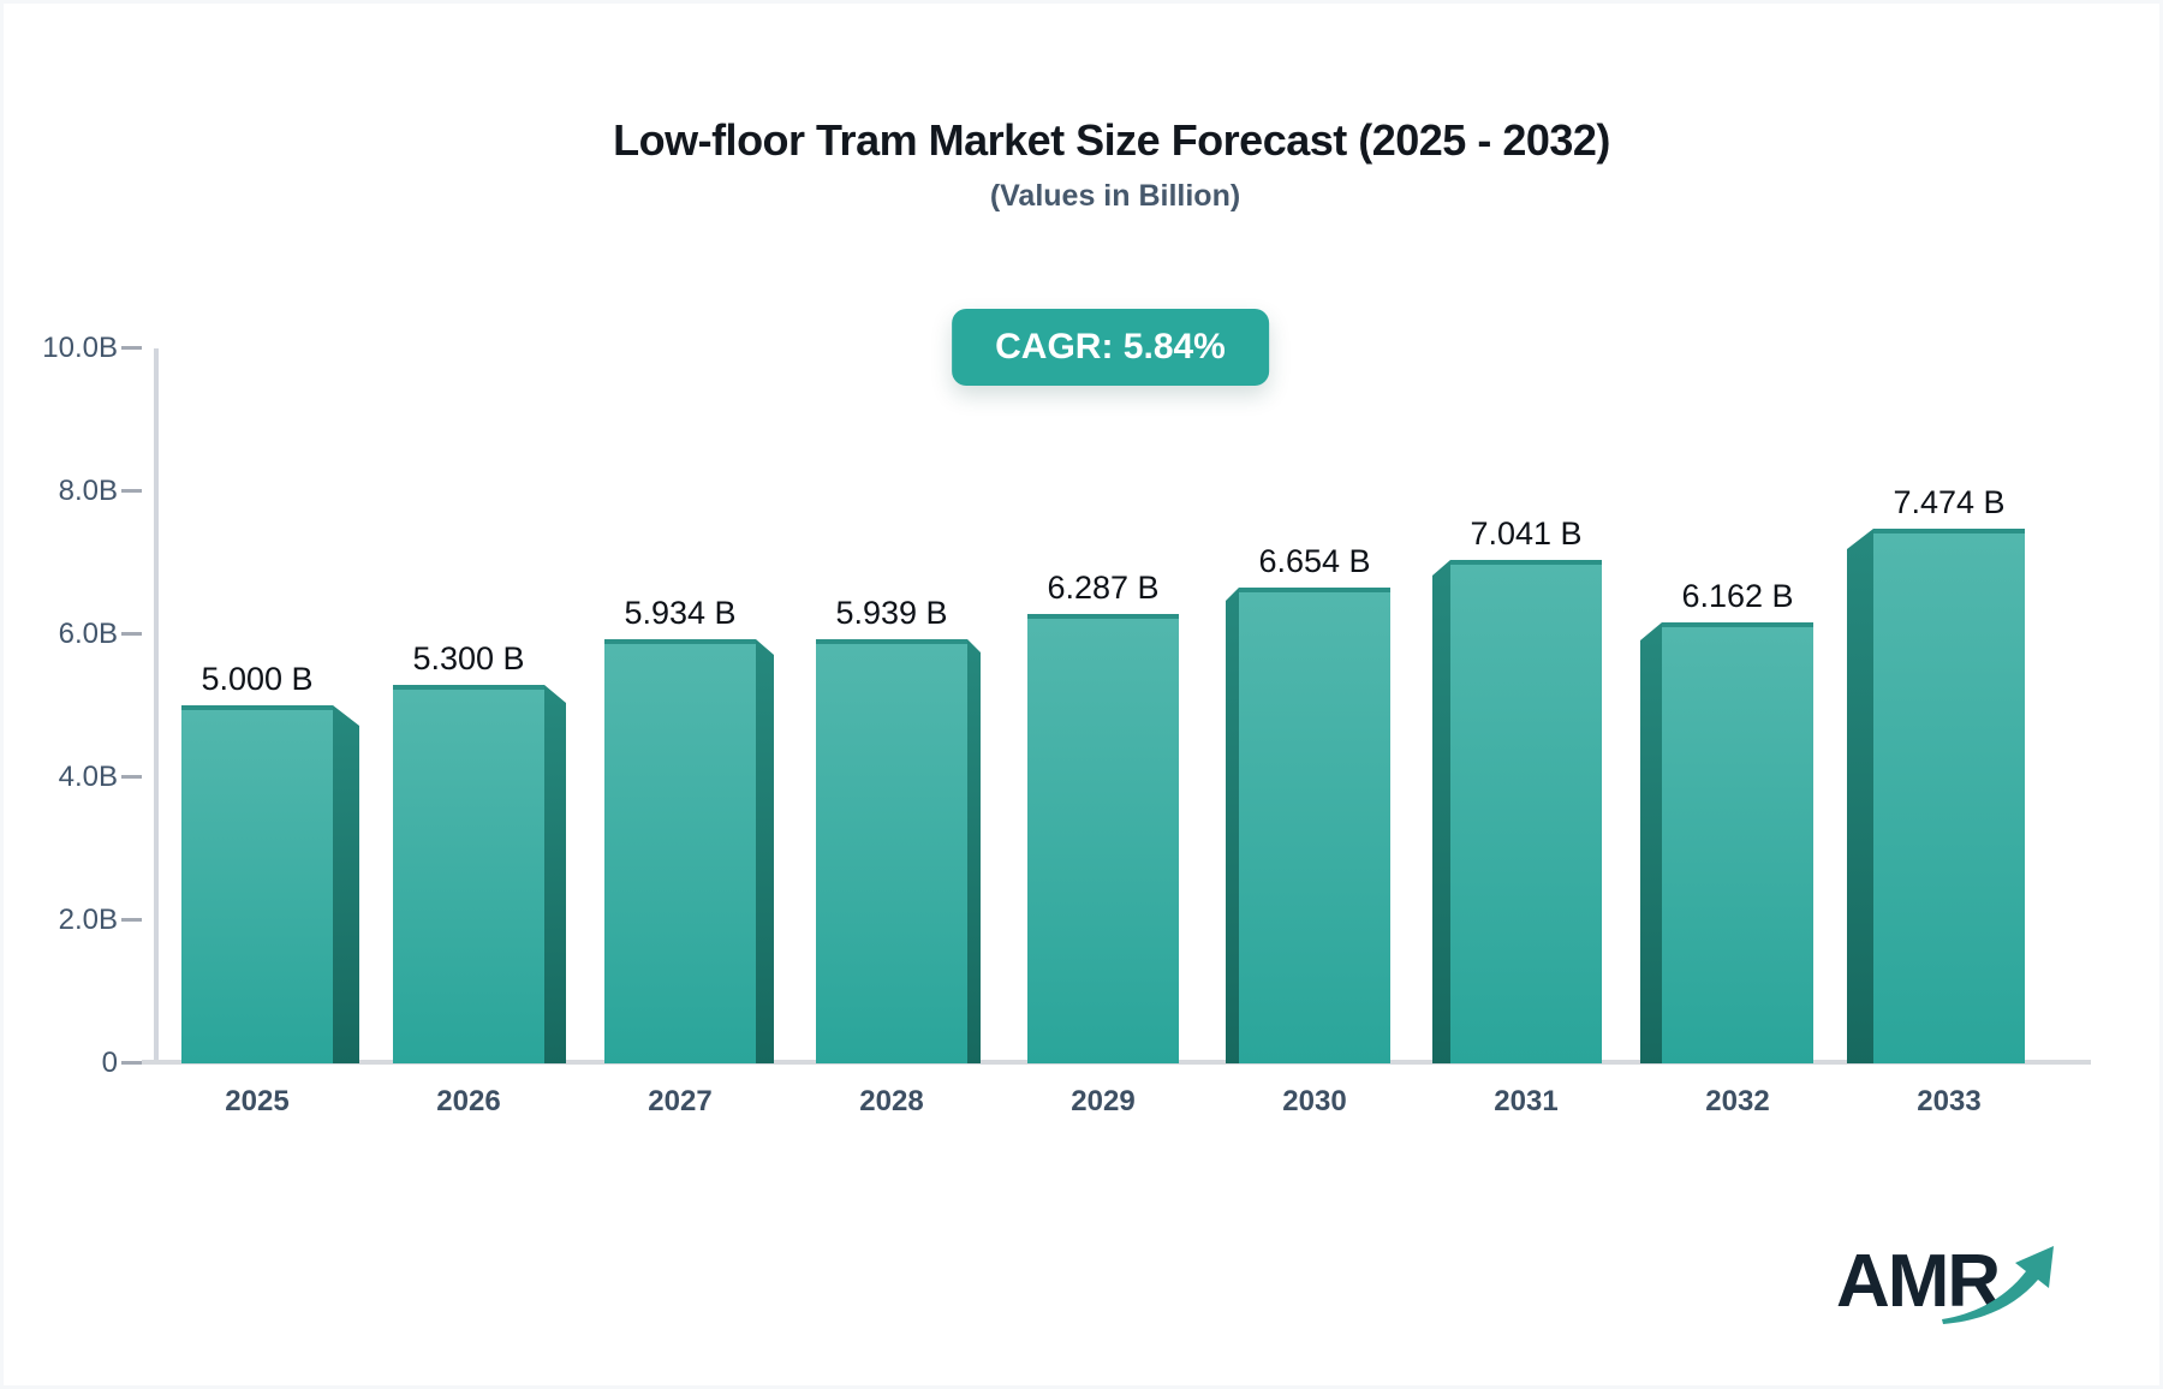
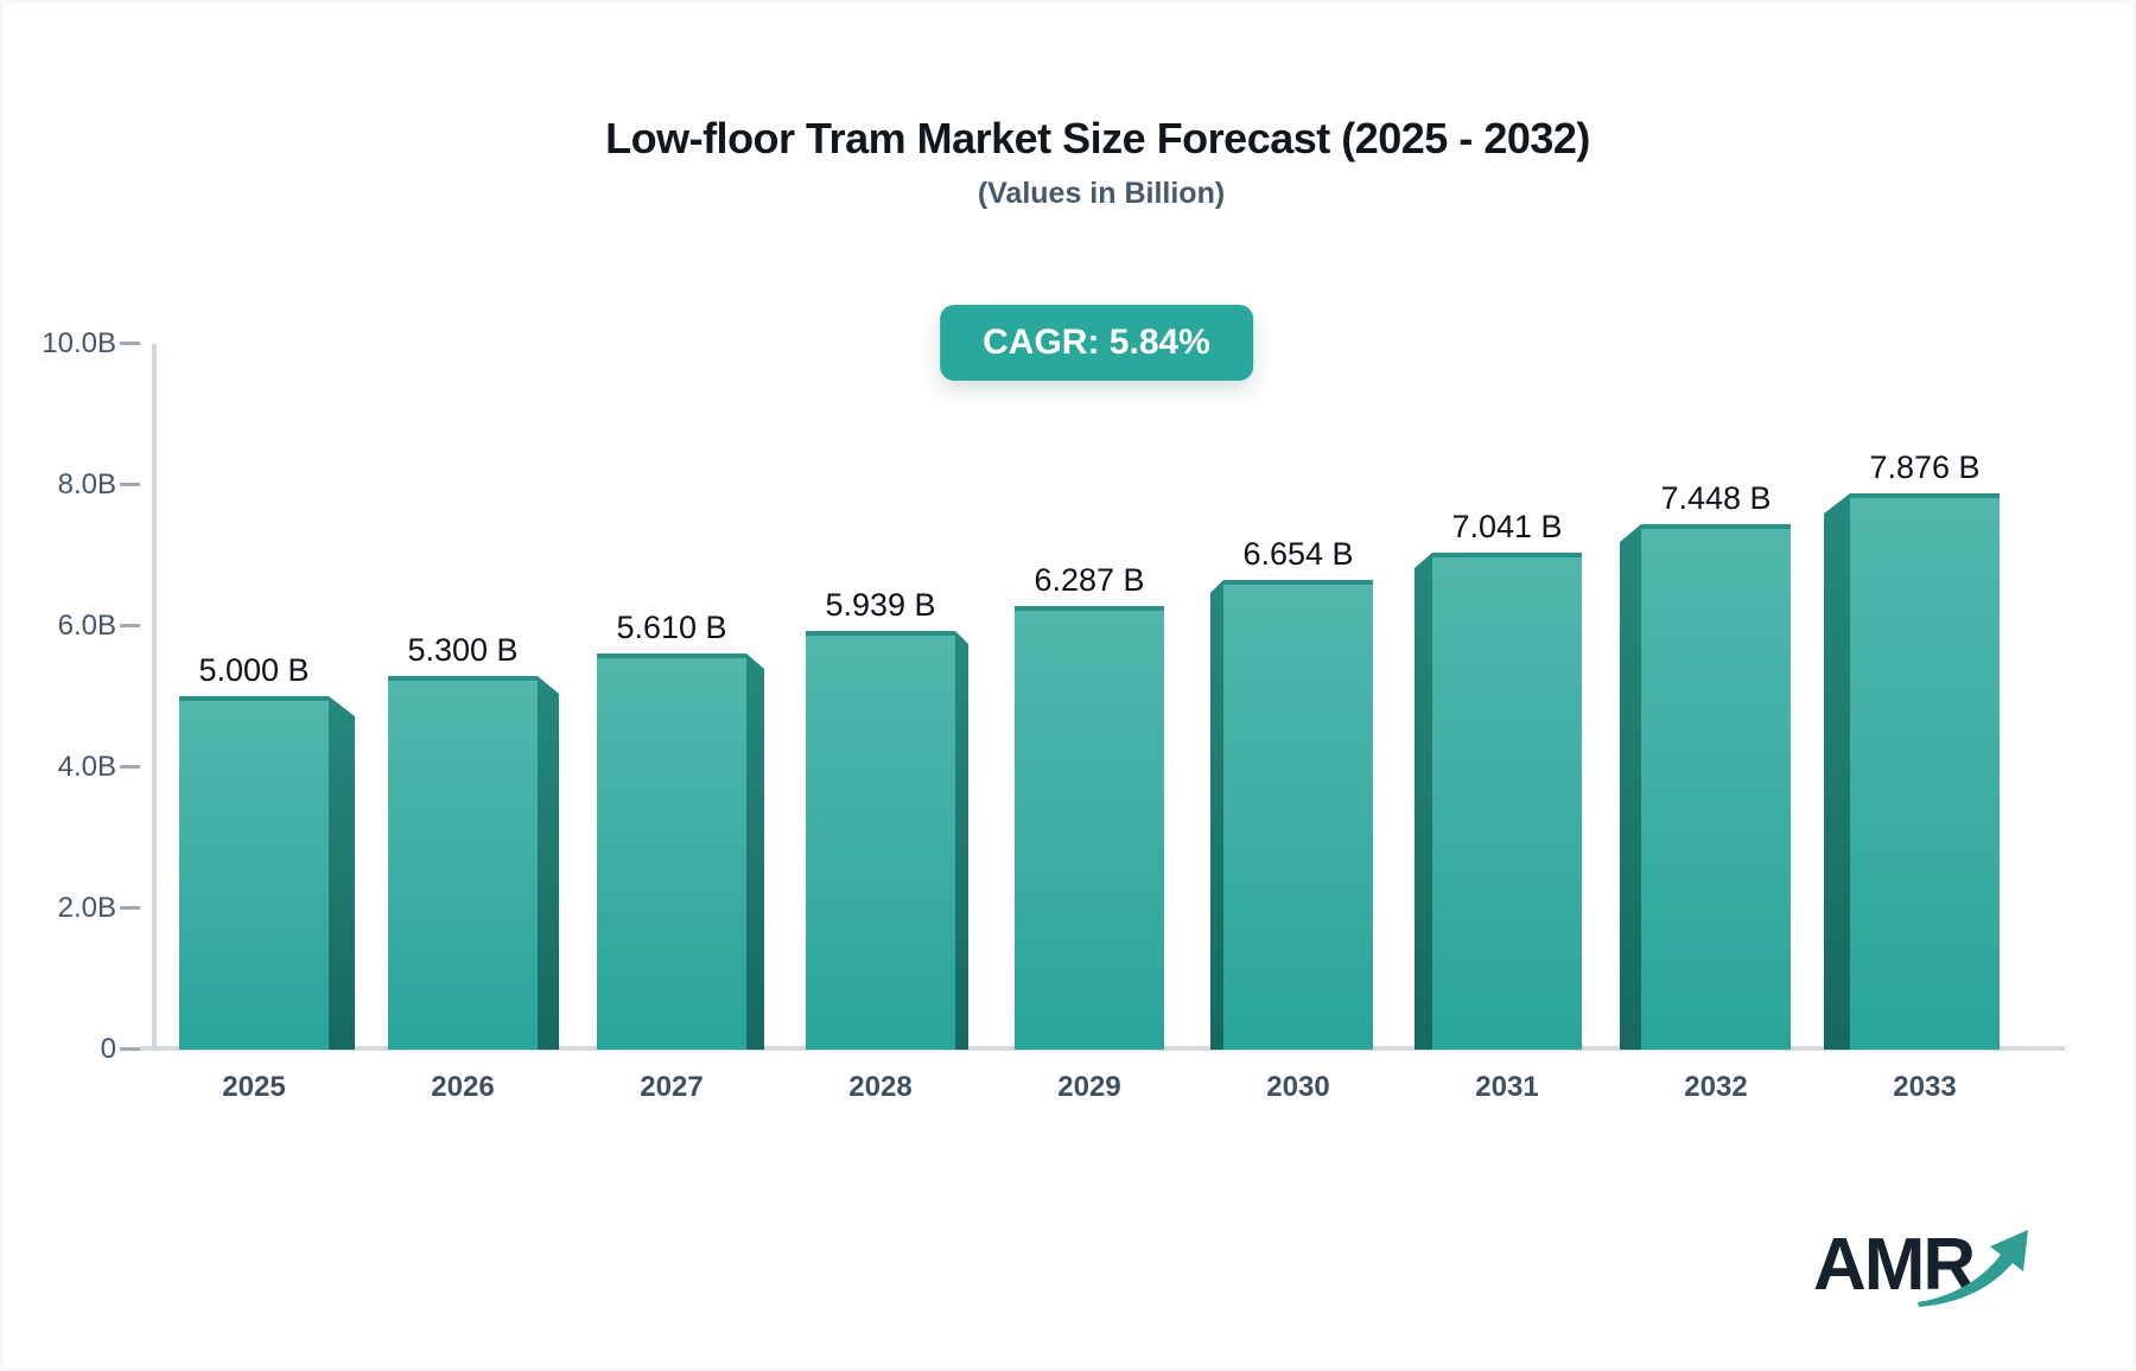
2027: 5.934 -> 5.610
2032: 6.162 -> 7.448
2033: 7.474 -> 7.876
